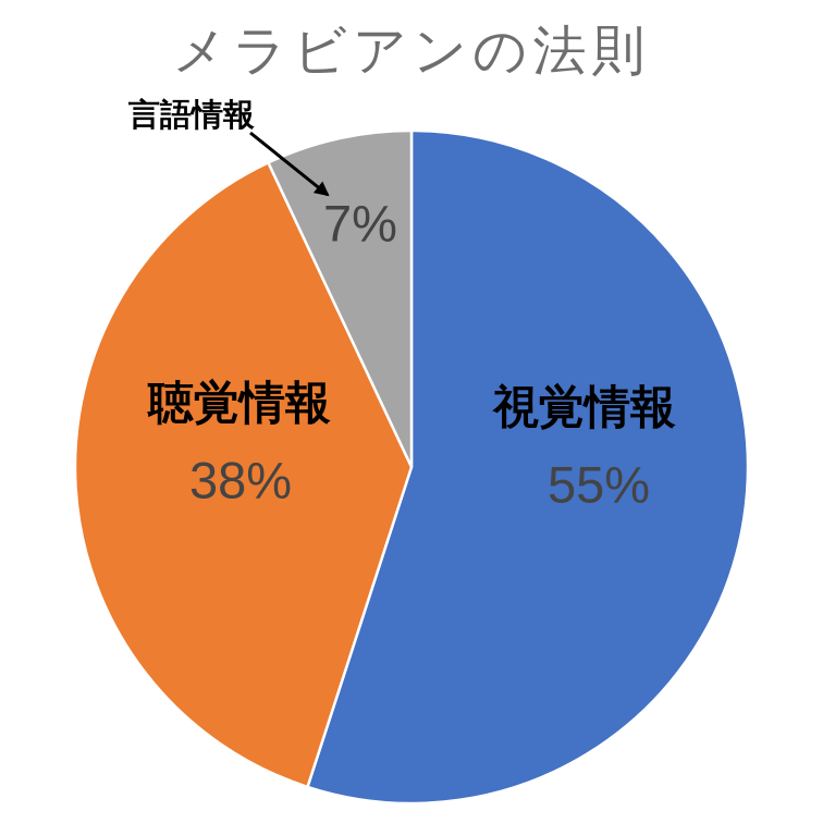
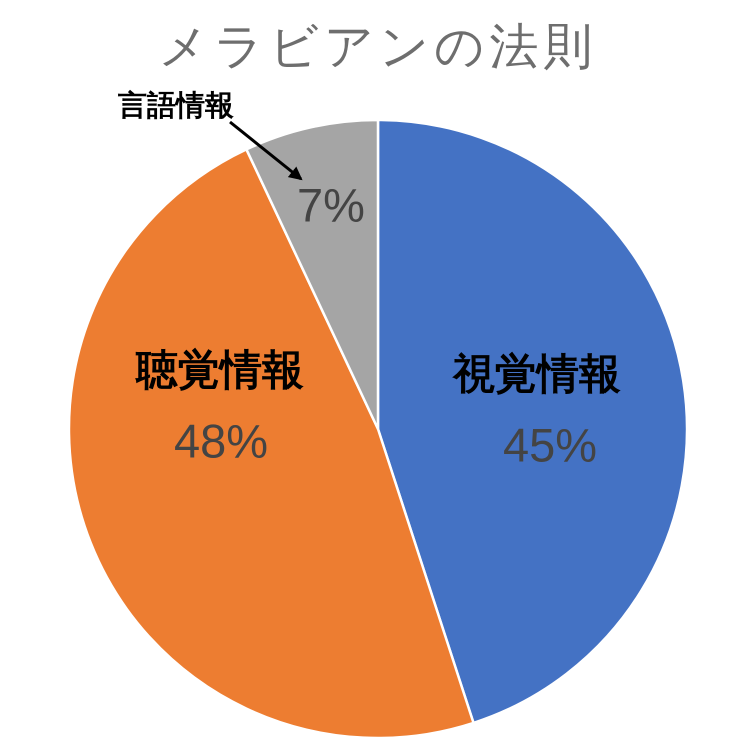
視覚情報: 55% -> 45%
聴覚情報: 38% -> 48%
